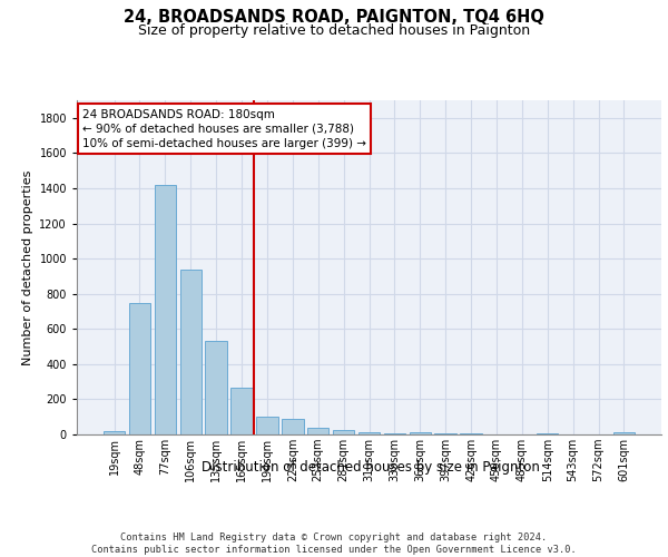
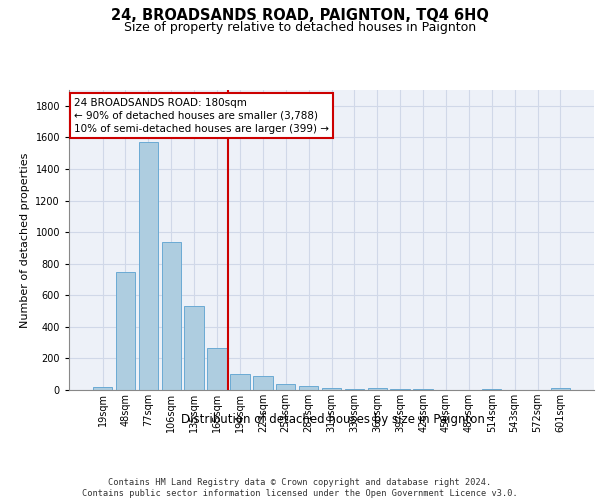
77sqm: 1420 -> 1570
